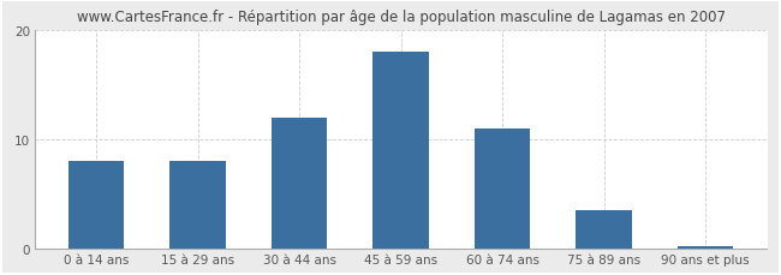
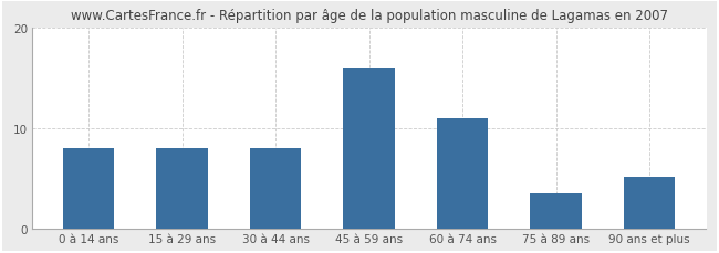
30 à 44 ans: 12.0 -> 8.0
45 à 59 ans: 18.0 -> 16.0
90 ans et plus: 0.2 -> 5.2
